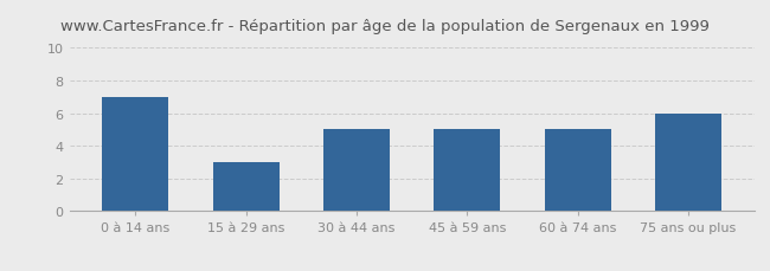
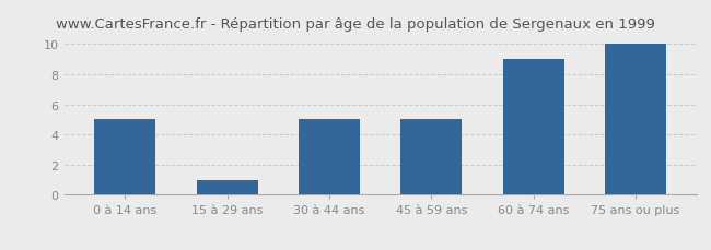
0 à 14 ans: 7 -> 5
15 à 29 ans: 3 -> 1
60 à 74 ans: 5 -> 9
75 ans ou plus: 6 -> 10
